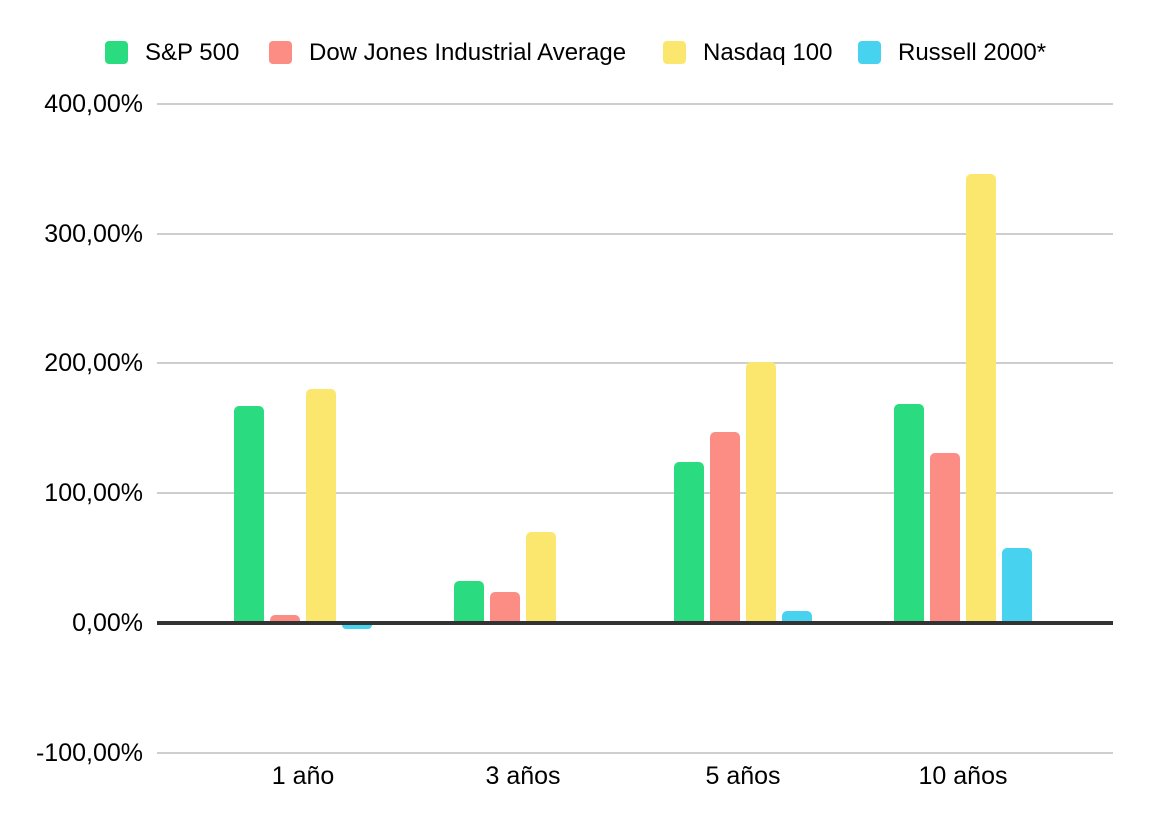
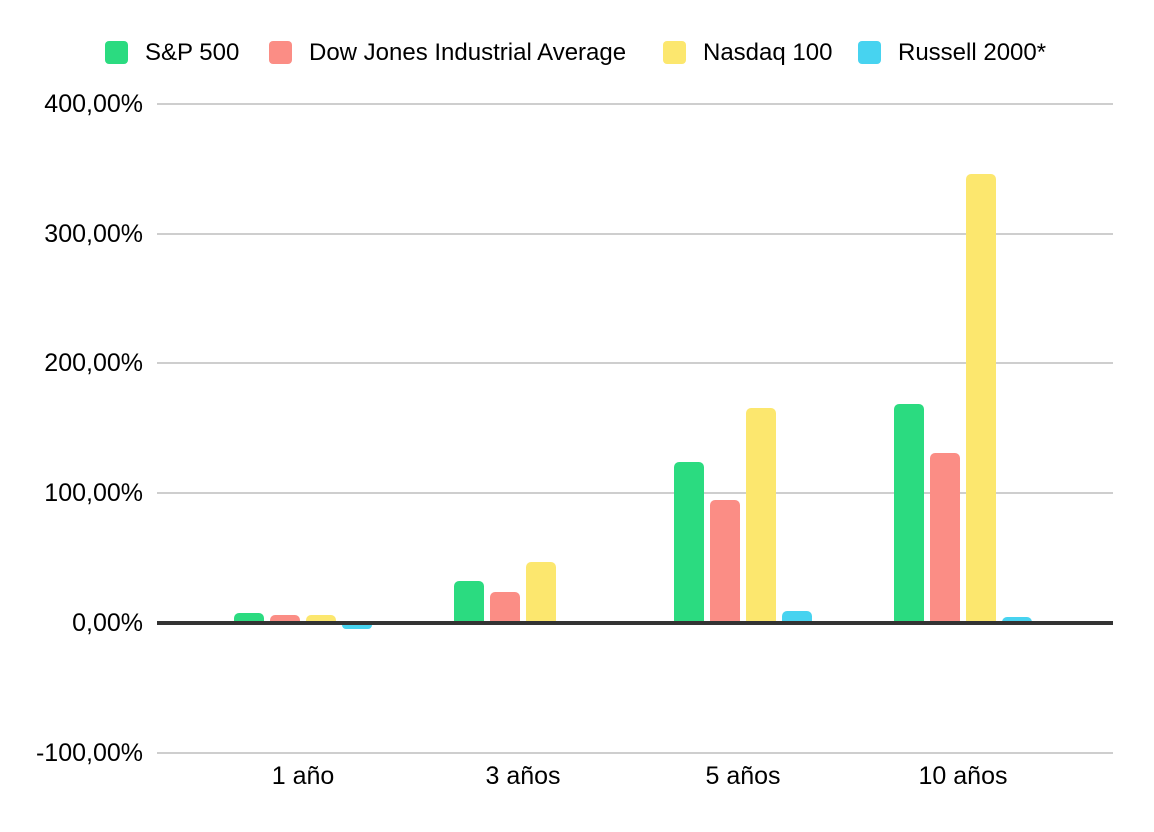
S&P 500/1 año: 167% -> 8%
Nasdaq 100/1 año: 180% -> 6%
Nasdaq 100/3 años: 70% -> 47%
Dow Jones Industrial Average/5 años: 147% -> 95%
Nasdaq 100/5 años: 201% -> 166%
Russell 2000*/10 años: 58% -> 5%
